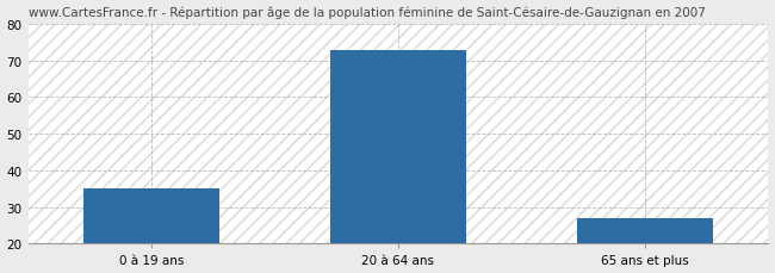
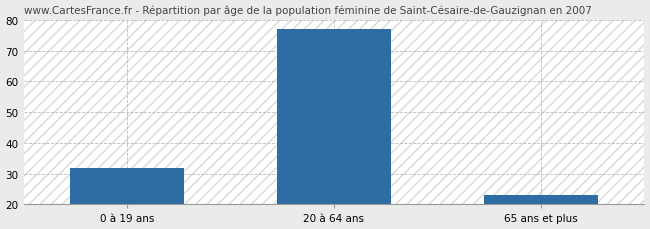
0 à 19 ans: 35 -> 32
20 à 64 ans: 73 -> 77
65 ans et plus: 27 -> 23
